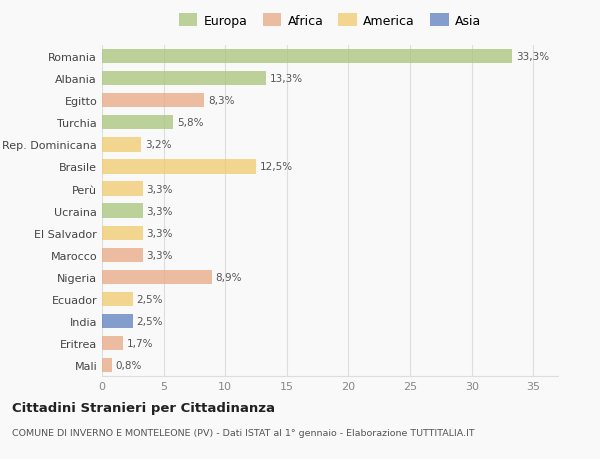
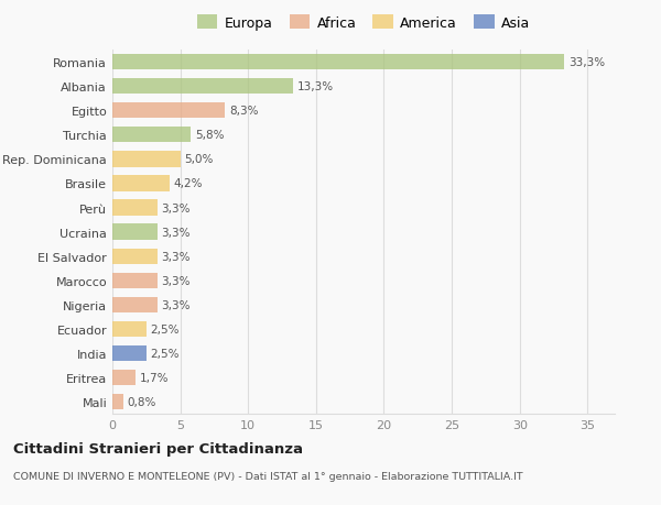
Rep. Dominicana: 3,2% -> 5,0%
Brasile: 12,5% -> 4,2%
Nigeria: 8,9% -> 3,3%
